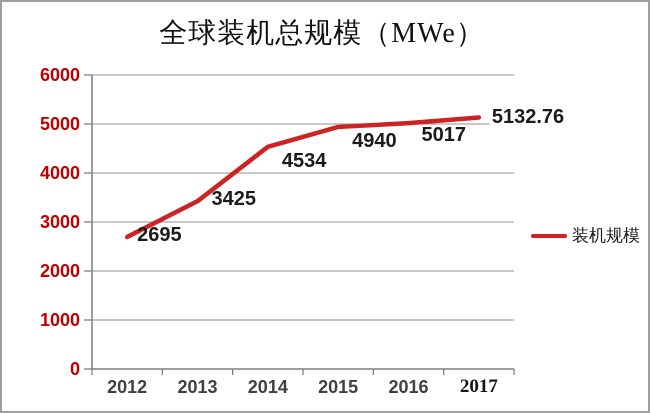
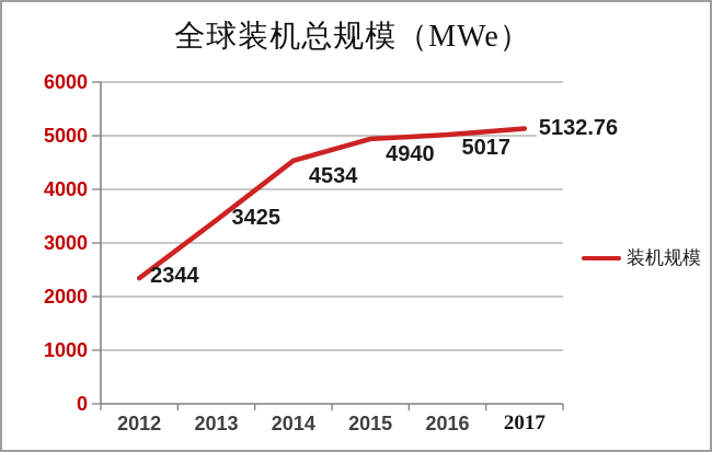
2012: 2695 -> 2344
